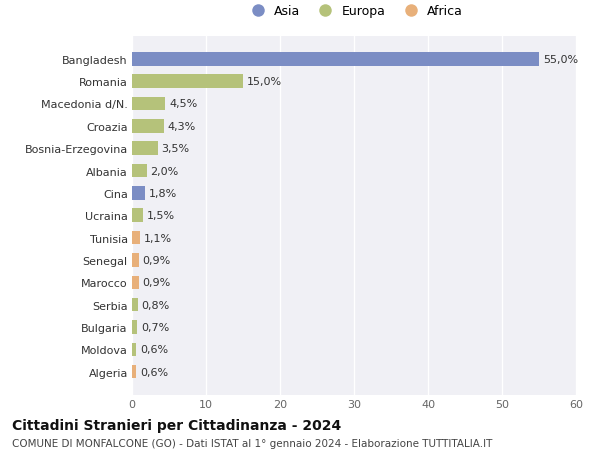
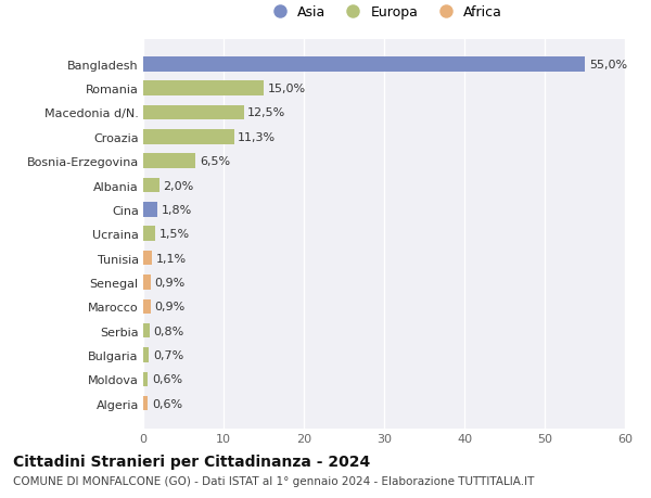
Macedonia d/N.: 4,5% -> 12,5%
Croazia: 4,3% -> 11,3%
Bosnia-Erzegovina: 3,5% -> 6,5%
